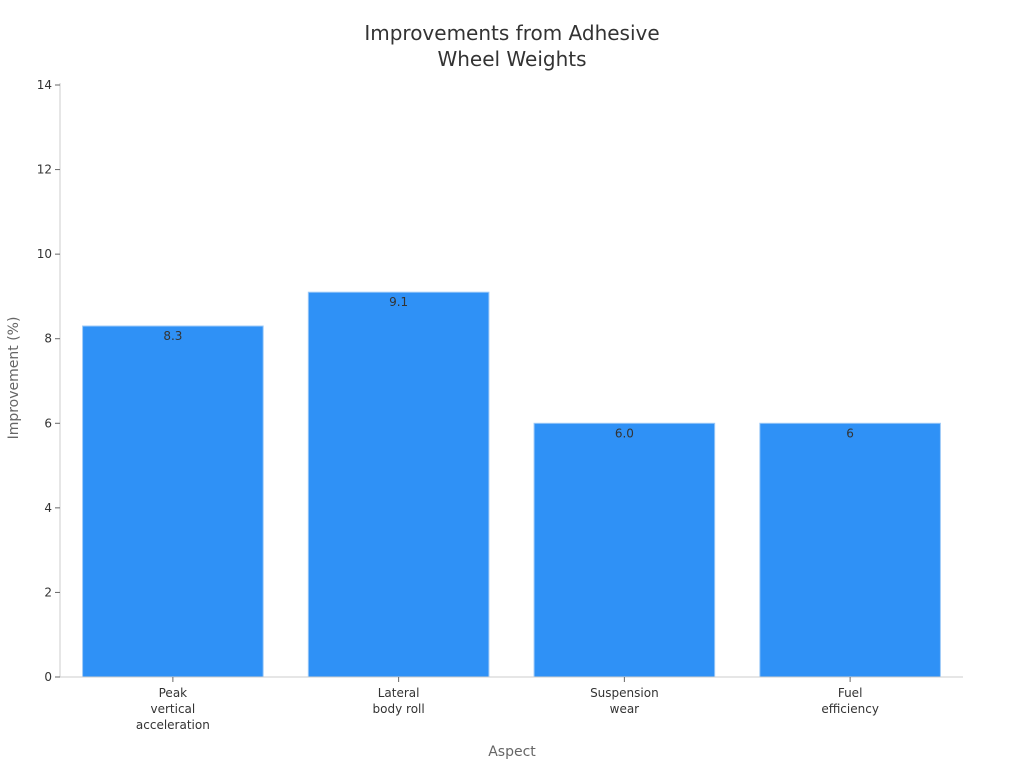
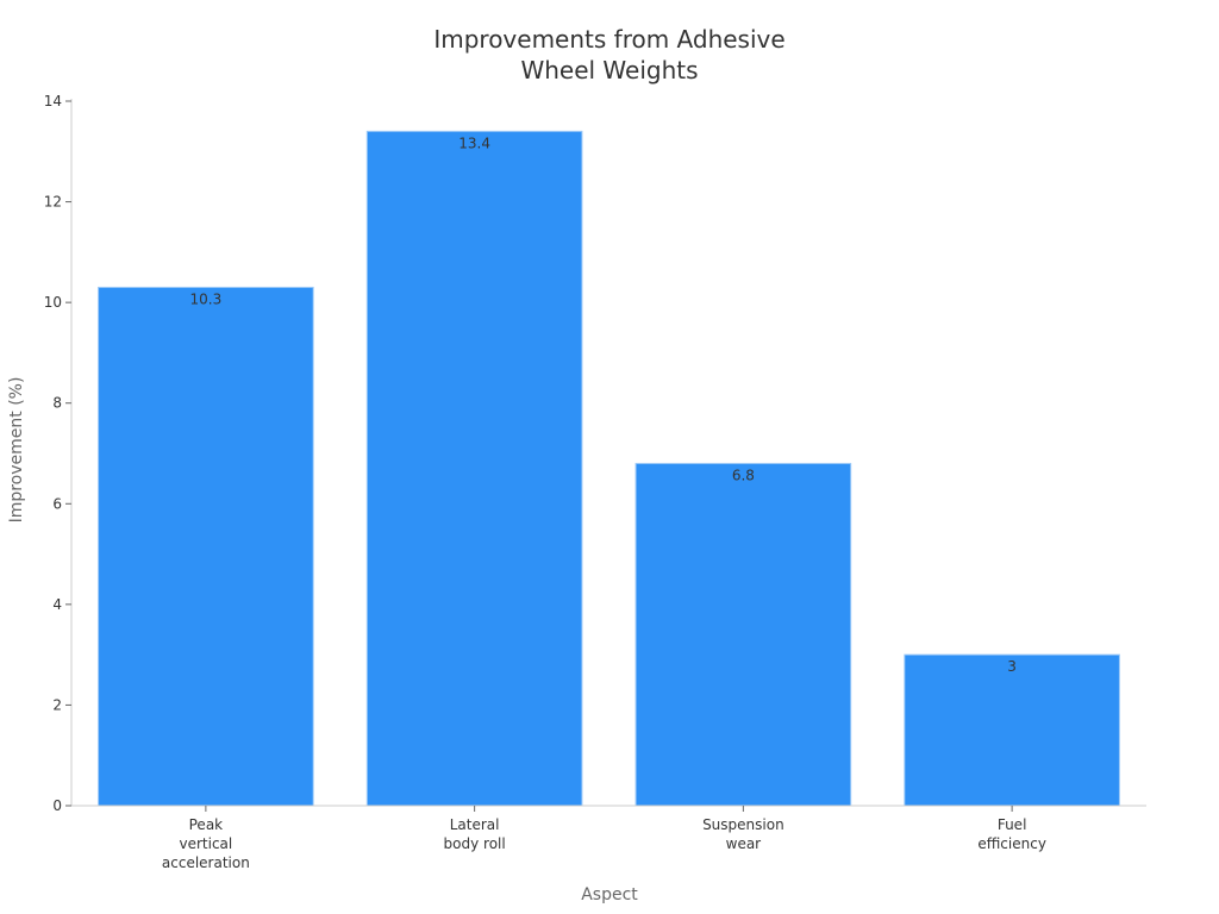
Peak vertical acceleration: 8.3 -> 10.3
Lateral body roll: 9.1 -> 13.4
Suspension wear: 6.0 -> 6.8
Fuel efficiency: 6 -> 3
